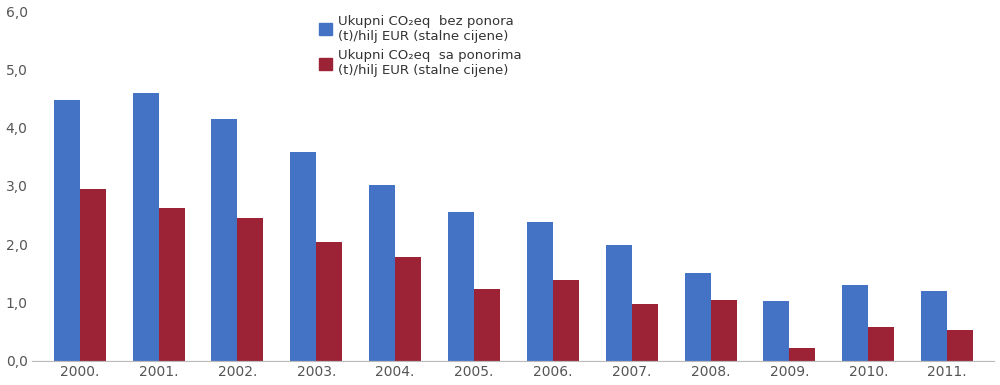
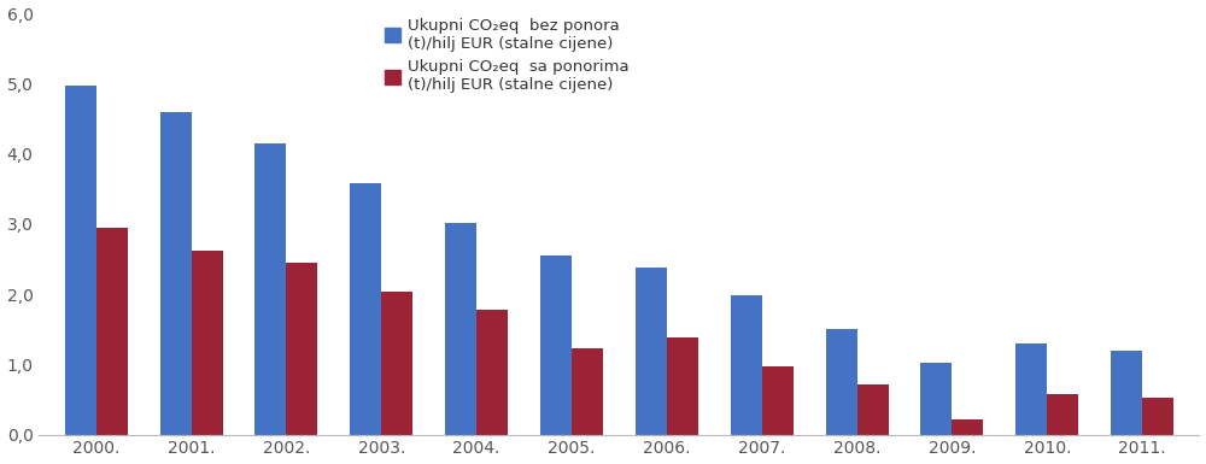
Ukupni CO₂eq bez ponora (t)/hilj EUR (stalne cijene)/2000.: 4,48 -> 4,97
Ukupni CO₂eq sa ponorima (t)/hilj EUR (stalne cijene)/2008.: 1,04 -> 0,72
